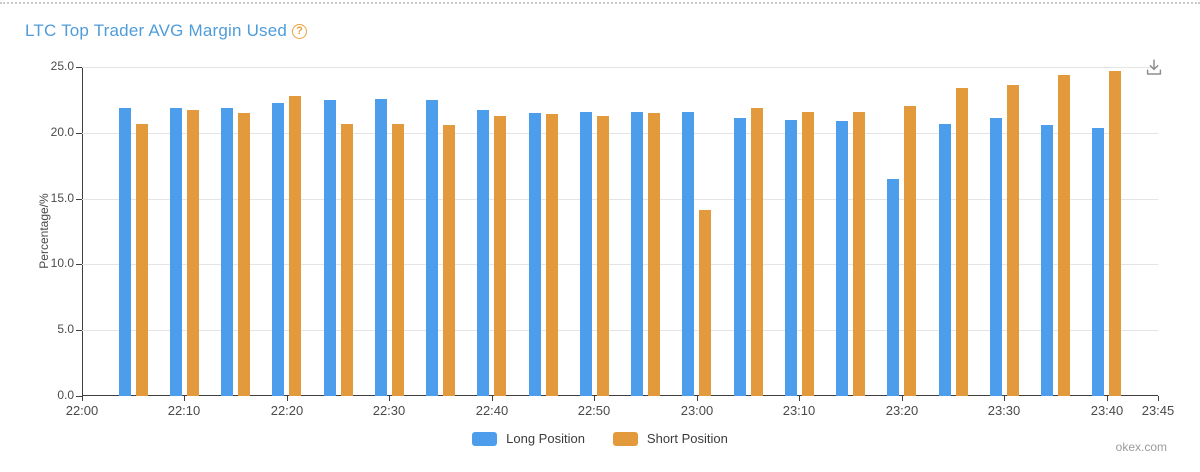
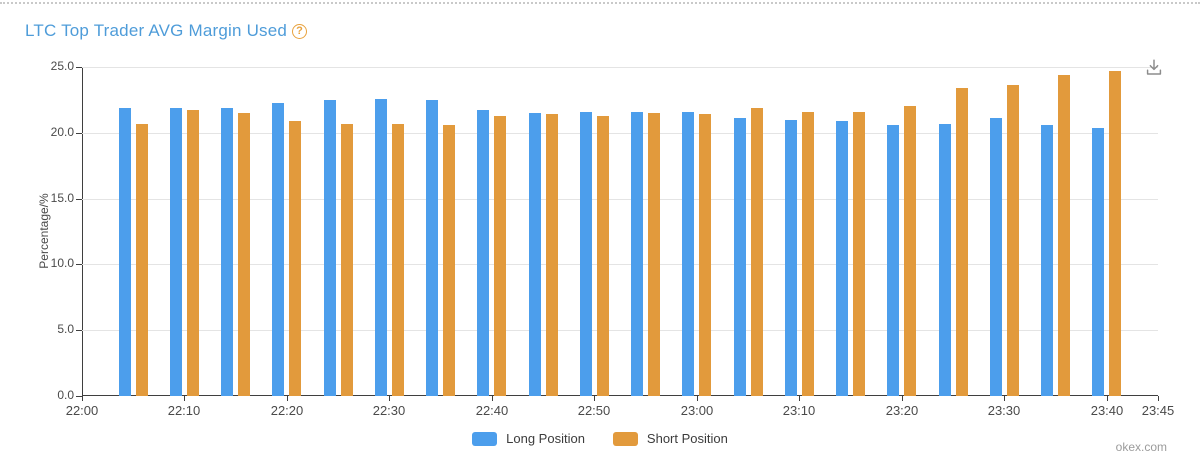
Short Position/22:20: 22.8 -> 20.9
Short Position/23:00: 14.1 -> 21.4
Long Position/23:20: 16.5 -> 20.6
